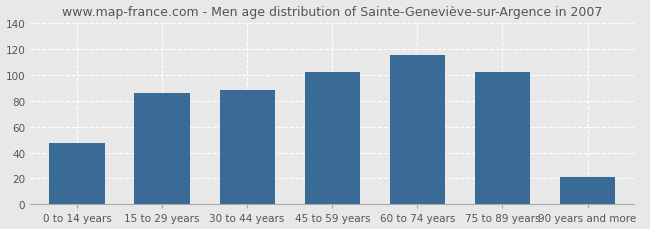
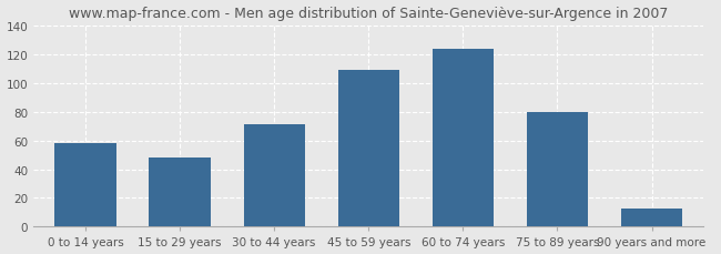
0 to 14 years: 47 -> 58
15 to 29 years: 86 -> 48
30 to 44 years: 88 -> 71
45 to 59 years: 102 -> 109
60 to 74 years: 115 -> 124
75 to 89 years: 102 -> 80
90 years and more: 21 -> 13
